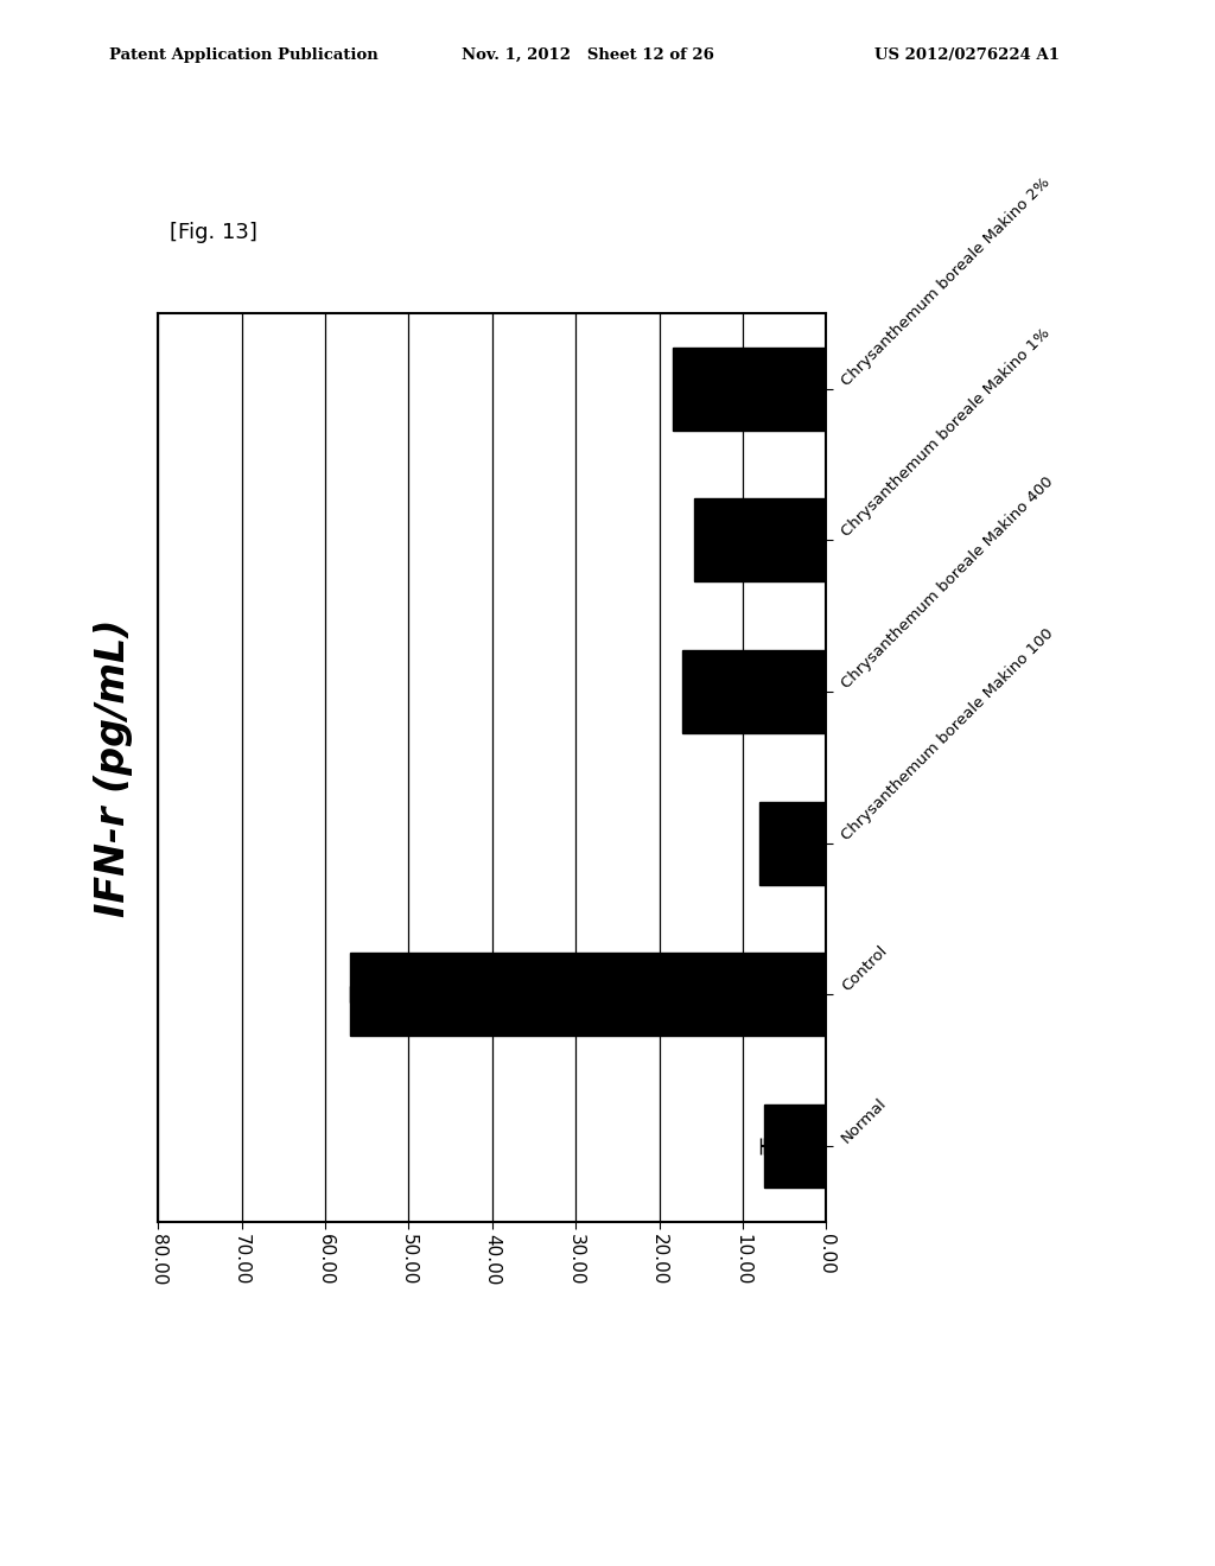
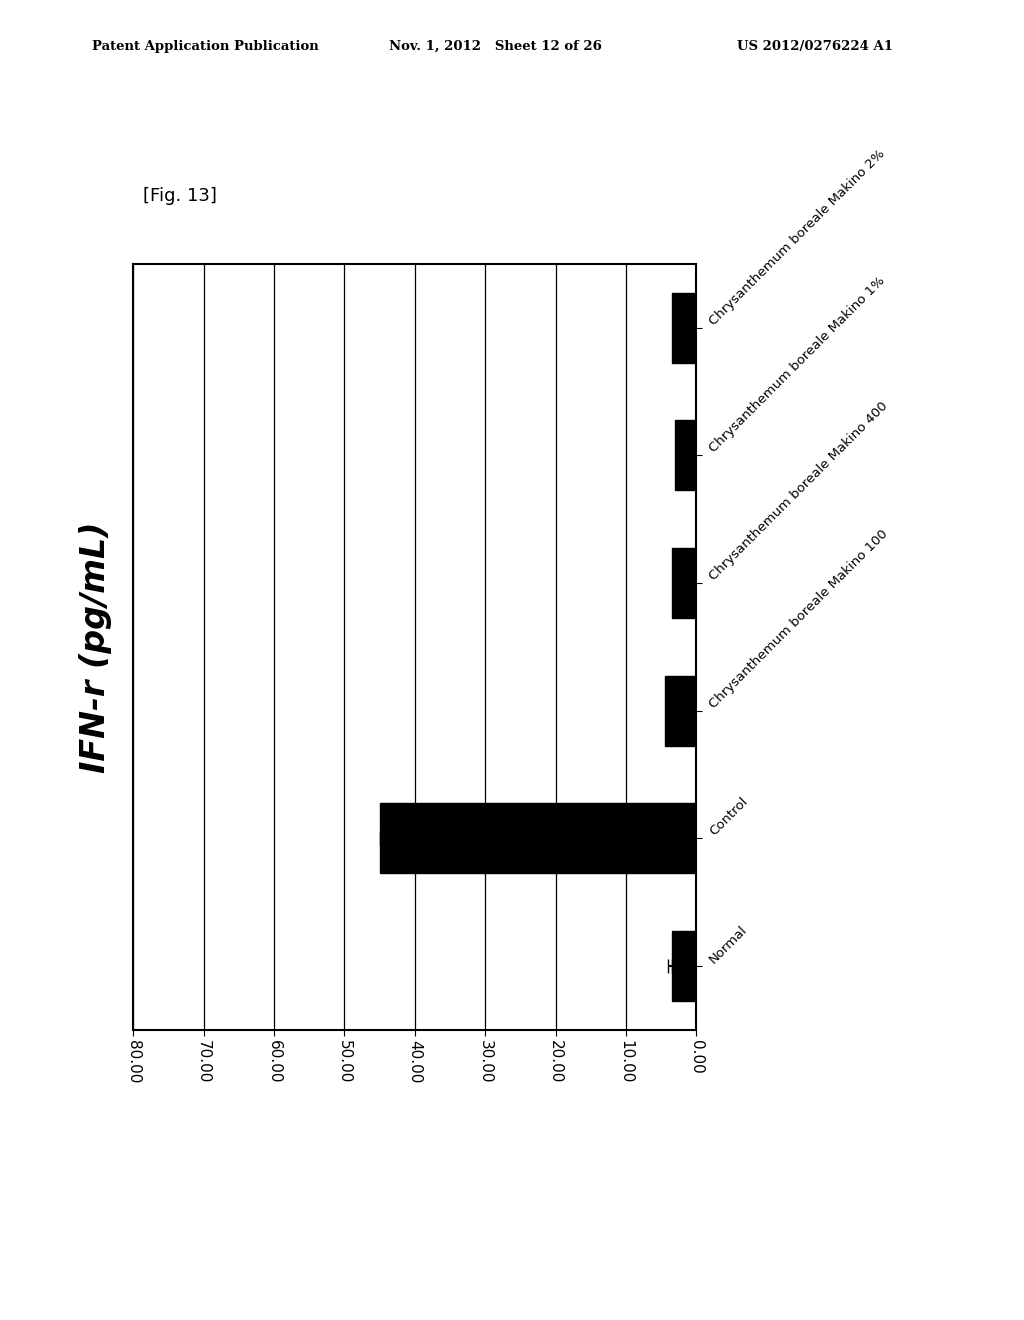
Chrysanthemum boreale Makino 2%: 18.4 -> 3.5
Chrysanthemum boreale Makino 1%: 15.8 -> 3.0
Chrysanthemum boreale Makino 400: 17.2 -> 3.5
Chrysanthemum boreale Makino 100: 8.0 -> 4.5
Control: 57.0 -> 45.0
Normal: 7.4 -> 3.5
